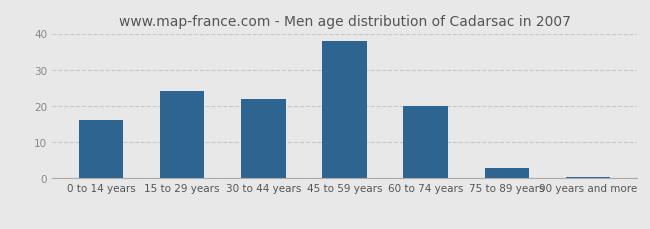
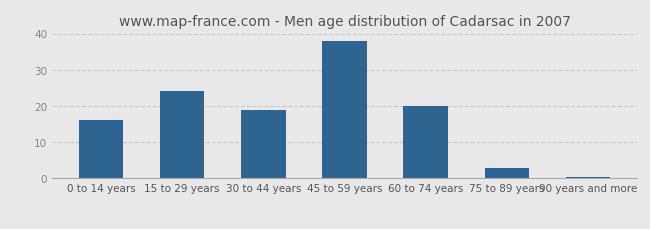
30 to 44 years: 22.0 -> 19.0
